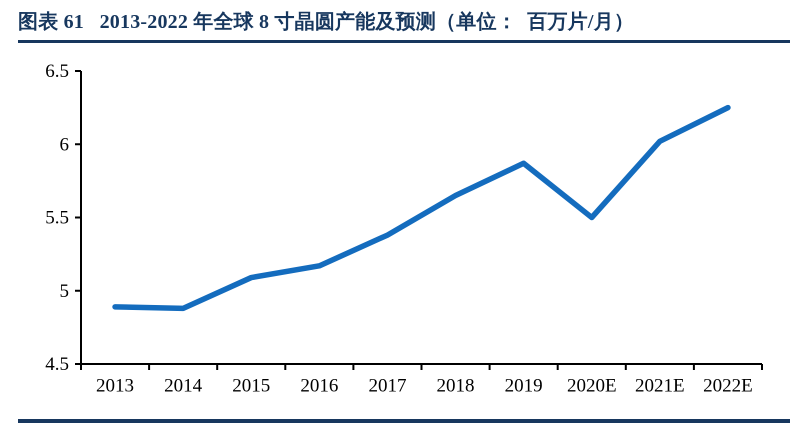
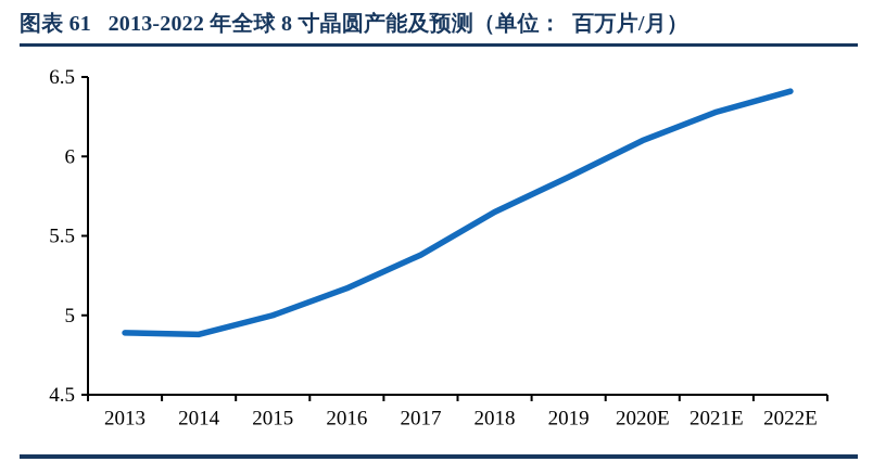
2015: 5.09 -> 5.00
2020E: 5.50 -> 6.10
2021E: 6.02 -> 6.28
2022E: 6.25 -> 6.41
